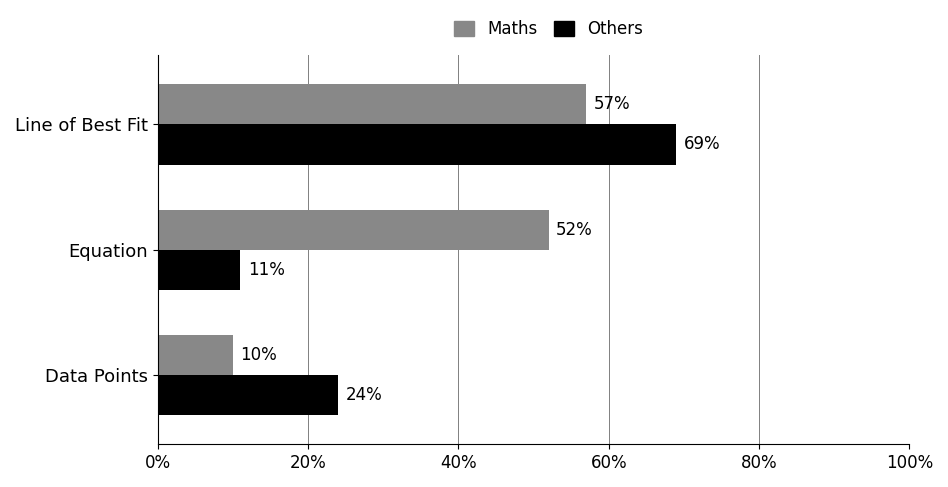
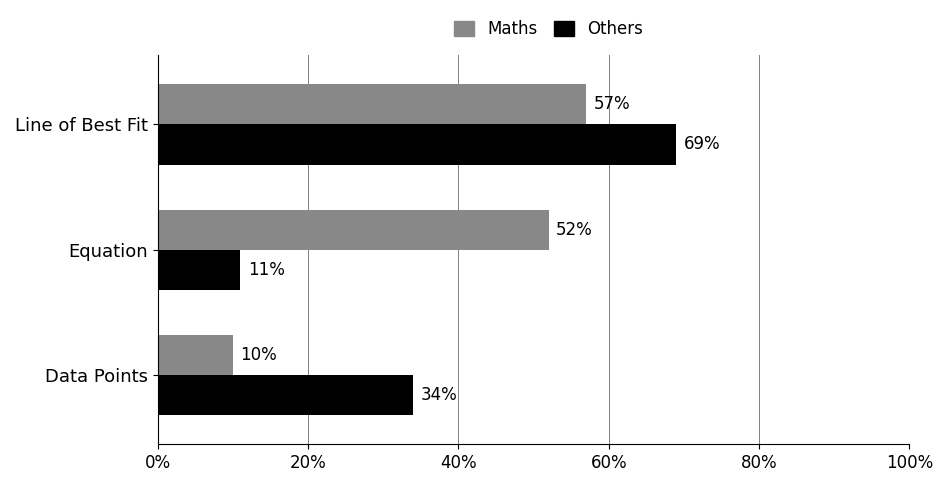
Others/Data Points: 24% -> 34%
